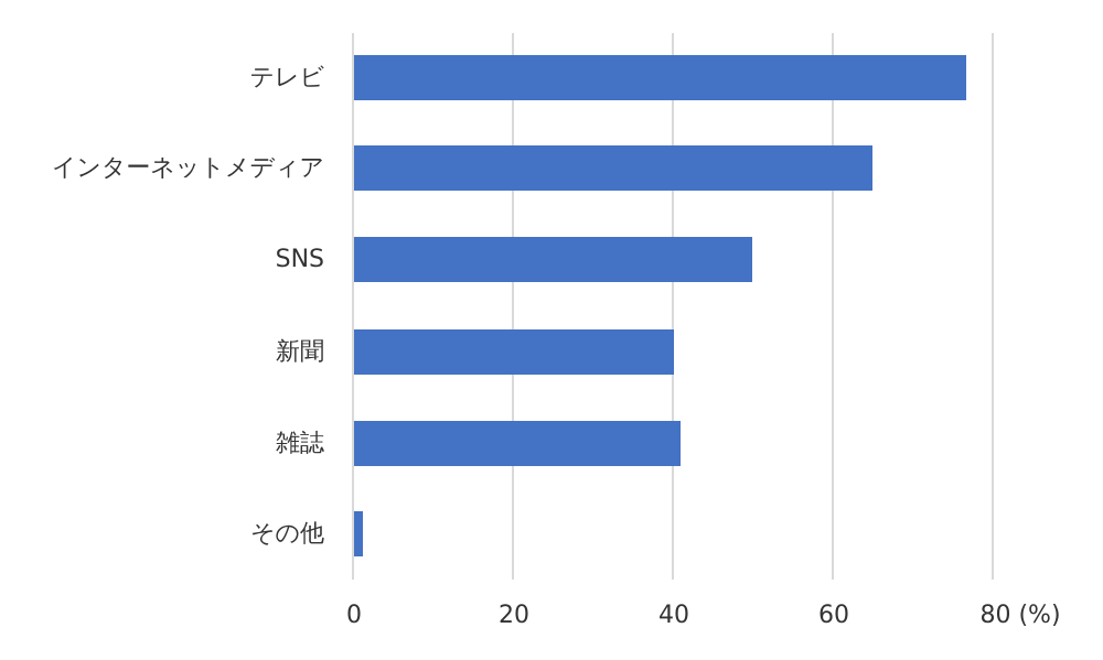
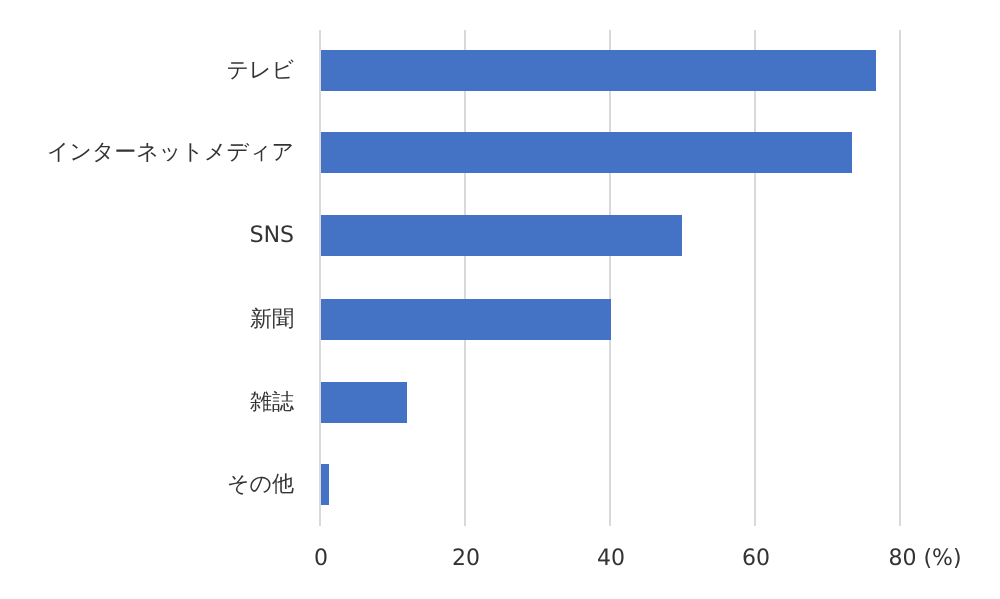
インターネットメディア: 65 -> 73
雑誌: 41 -> 12
